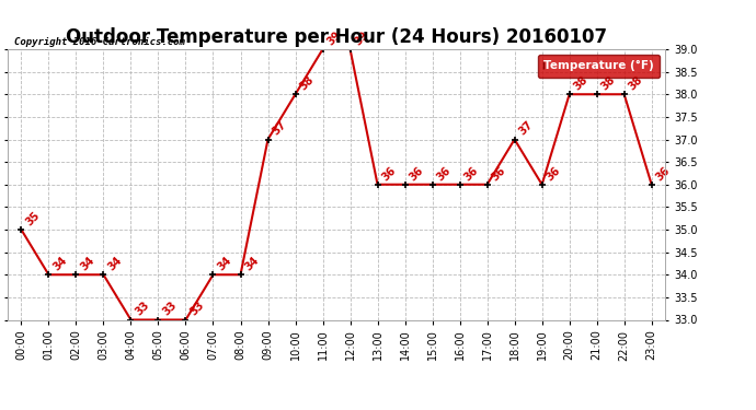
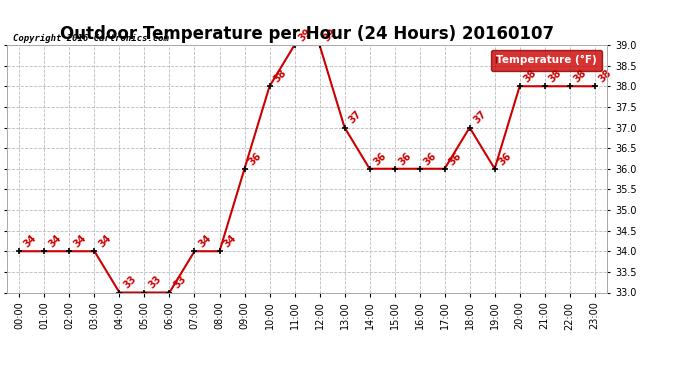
00:00: 35 -> 34
09:00: 37 -> 36
13:00: 36 -> 37
23:00: 36 -> 38
